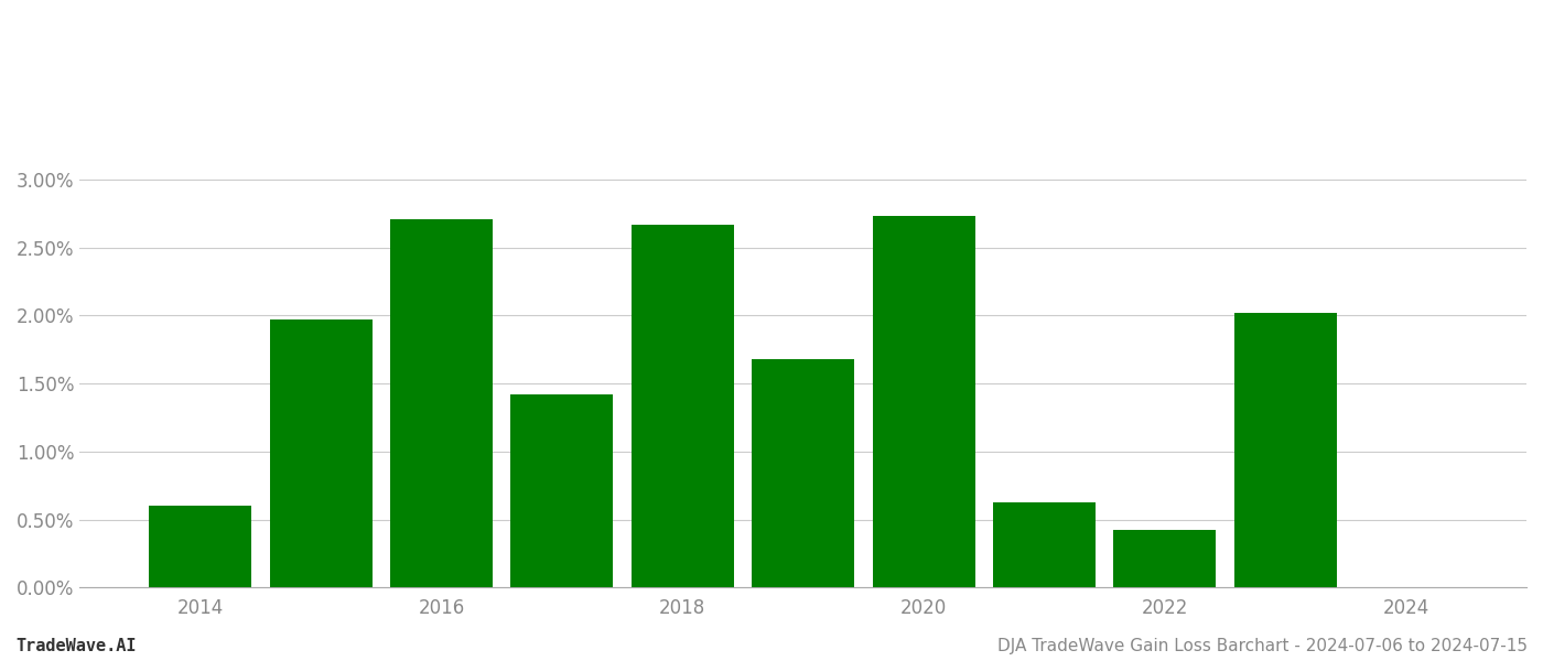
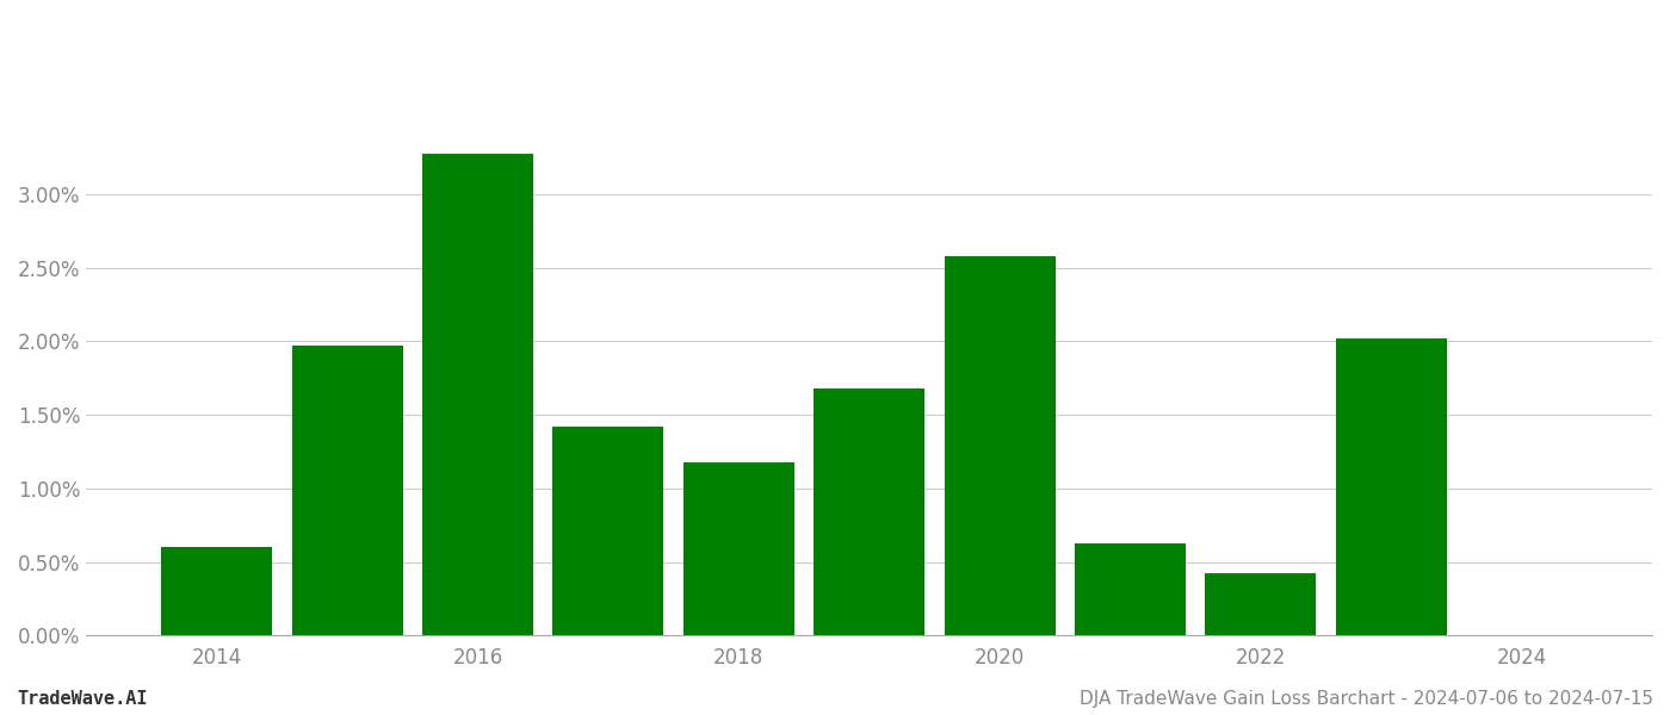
2016: 2.71% -> 3.28%
2018: 2.67% -> 1.18%
2020: 2.73% -> 2.58%
